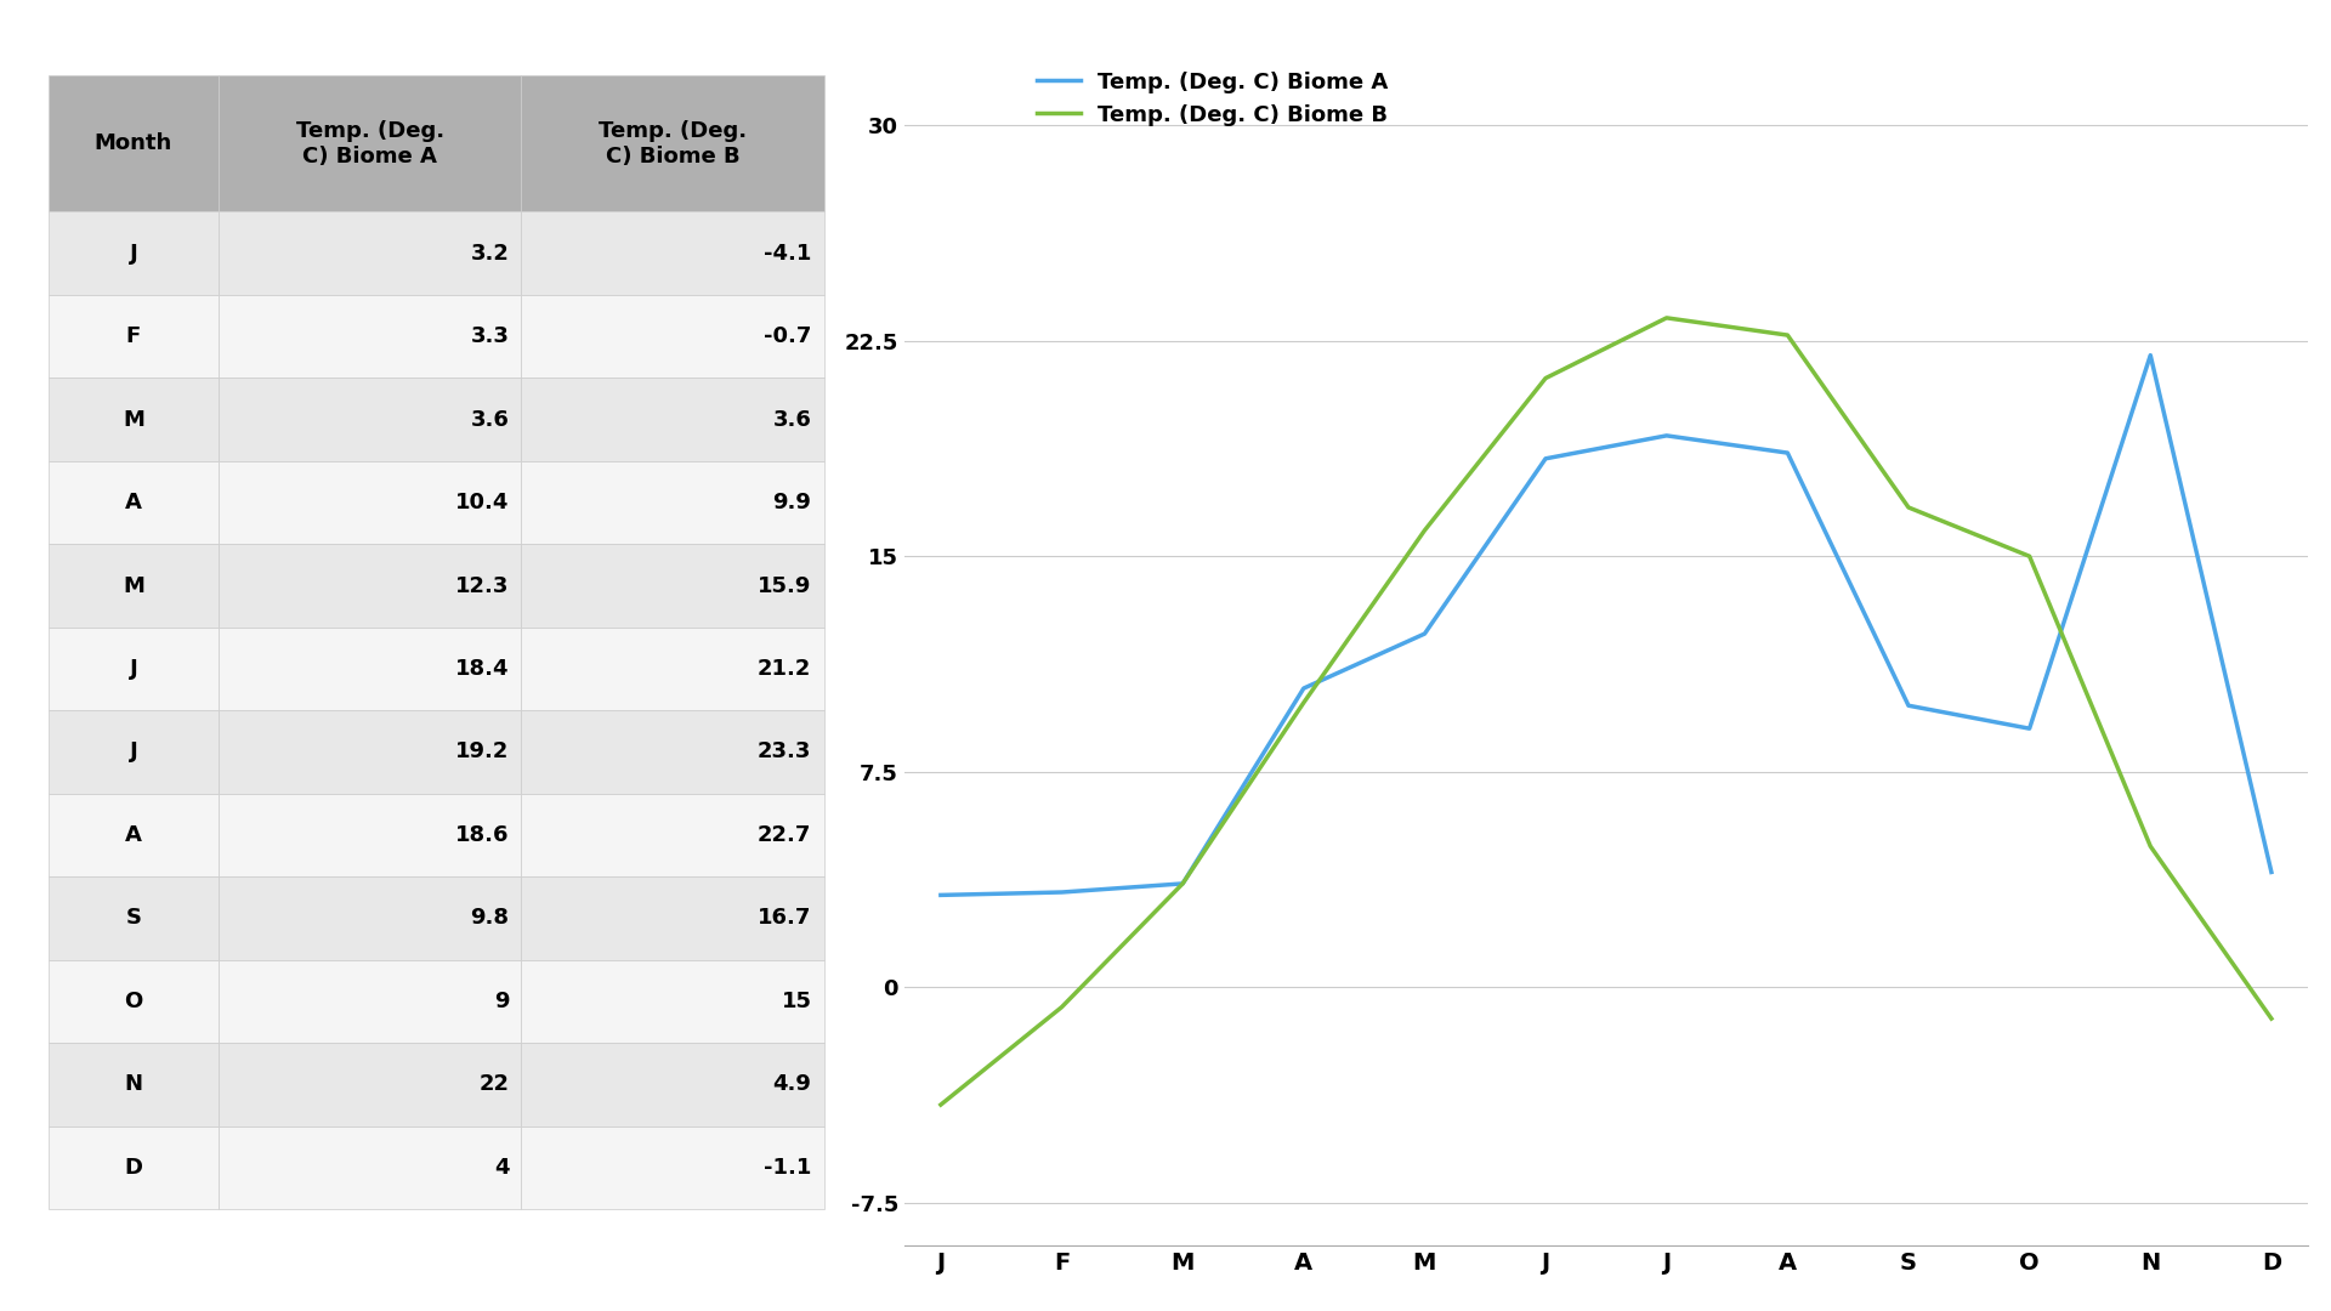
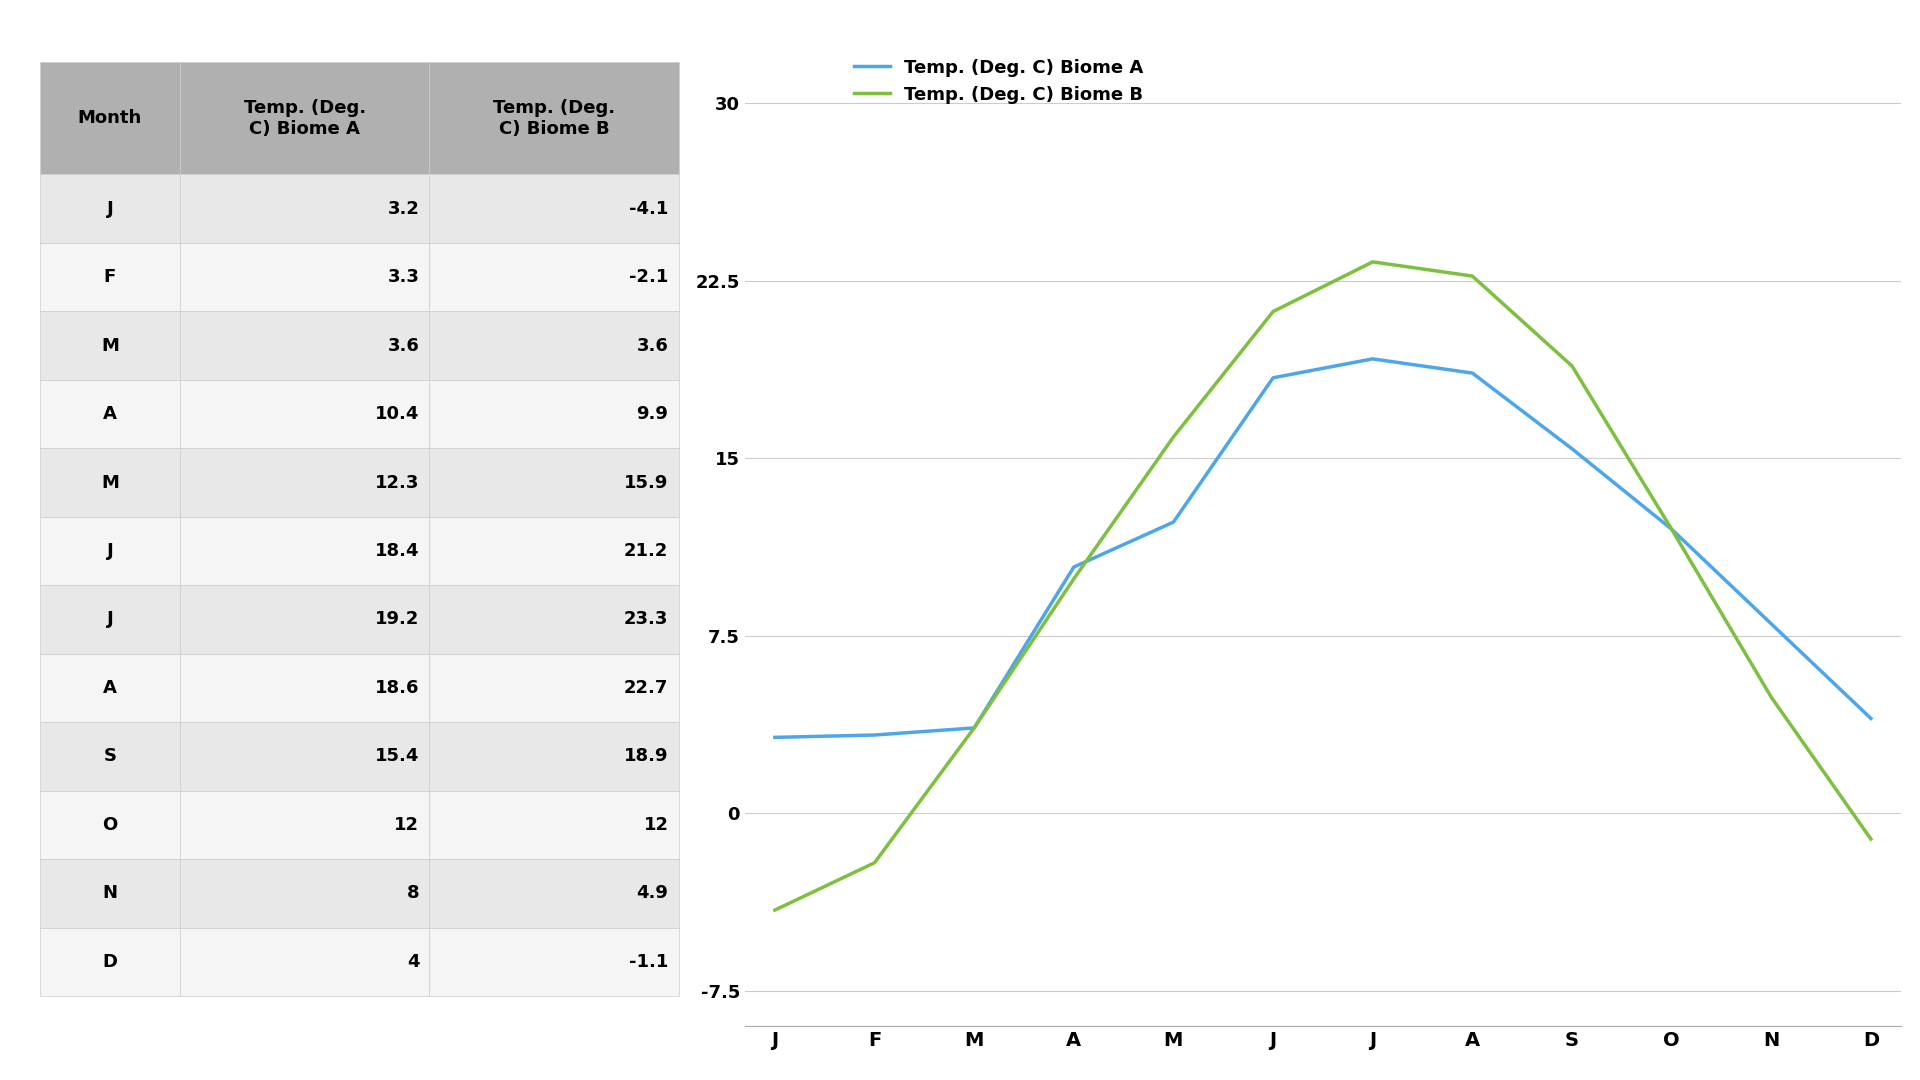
Temp. (Deg. C) Biome B/F: -0.7 -> -2.1
Temp. (Deg. C) Biome A/S: 9.8 -> 15.4
Temp. (Deg. C) Biome B/S: 16.7 -> 18.9
Temp. (Deg. C) Biome A/O: 9 -> 12
Temp. (Deg. C) Biome B/O: 15 -> 12
Temp. (Deg. C) Biome A/N: 22 -> 8
